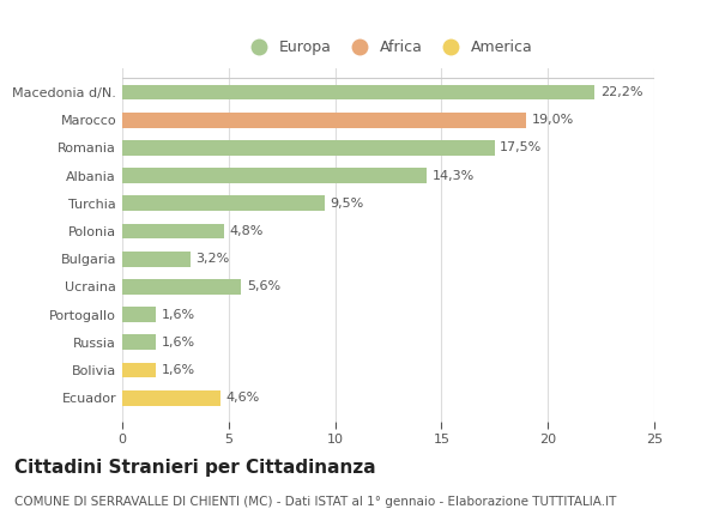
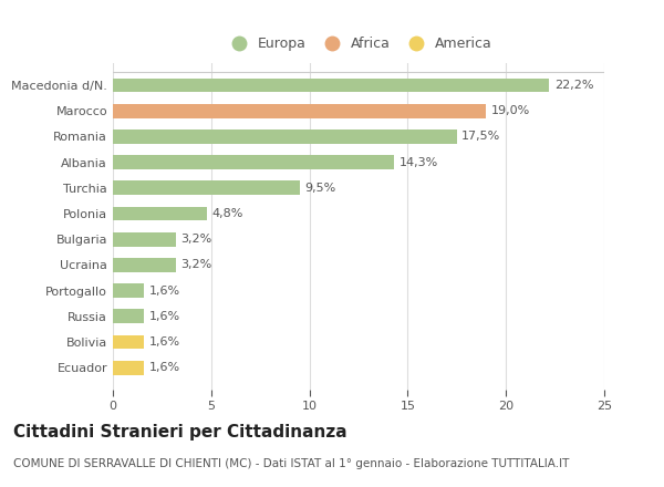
Ucraina: 5,6% -> 3,2%
Ecuador: 4,6% -> 1,6%
